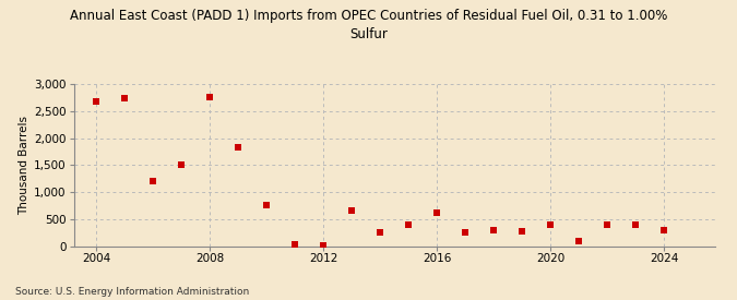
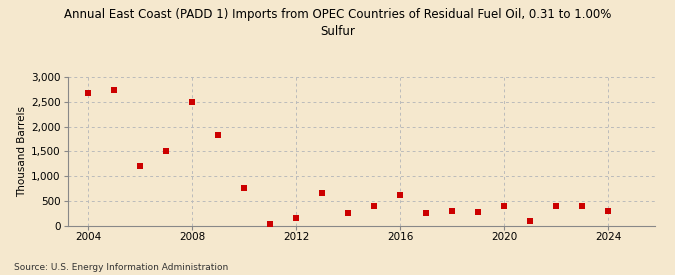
2008: 2,760 -> 2,500
2012: 20 -> 150
